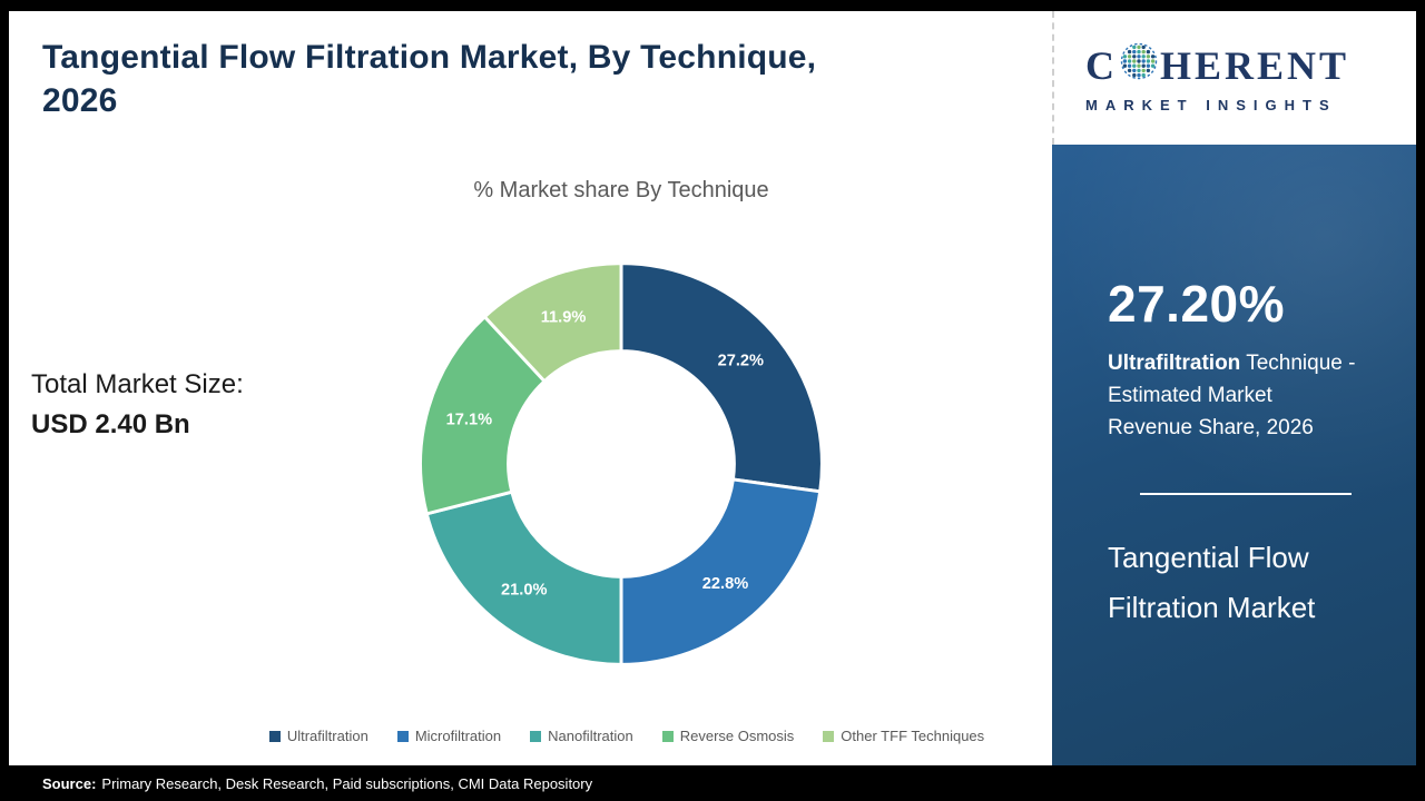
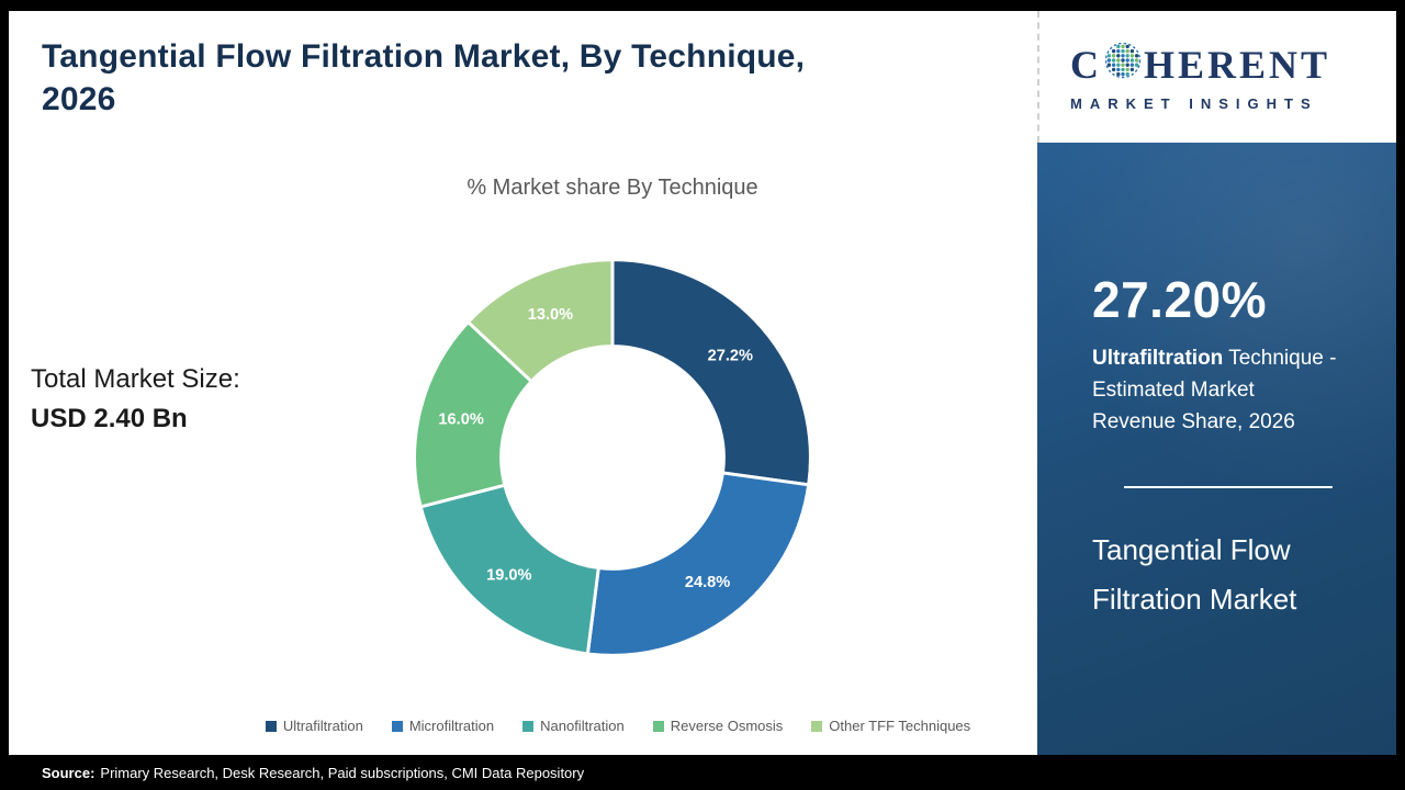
Microfiltration: 22.8% -> 24.8%
Nanofiltration: 21.0% -> 19.0%
Reverse Osmosis: 17.1% -> 16.0%
Other TFF Techniques: 11.9% -> 13.0%
